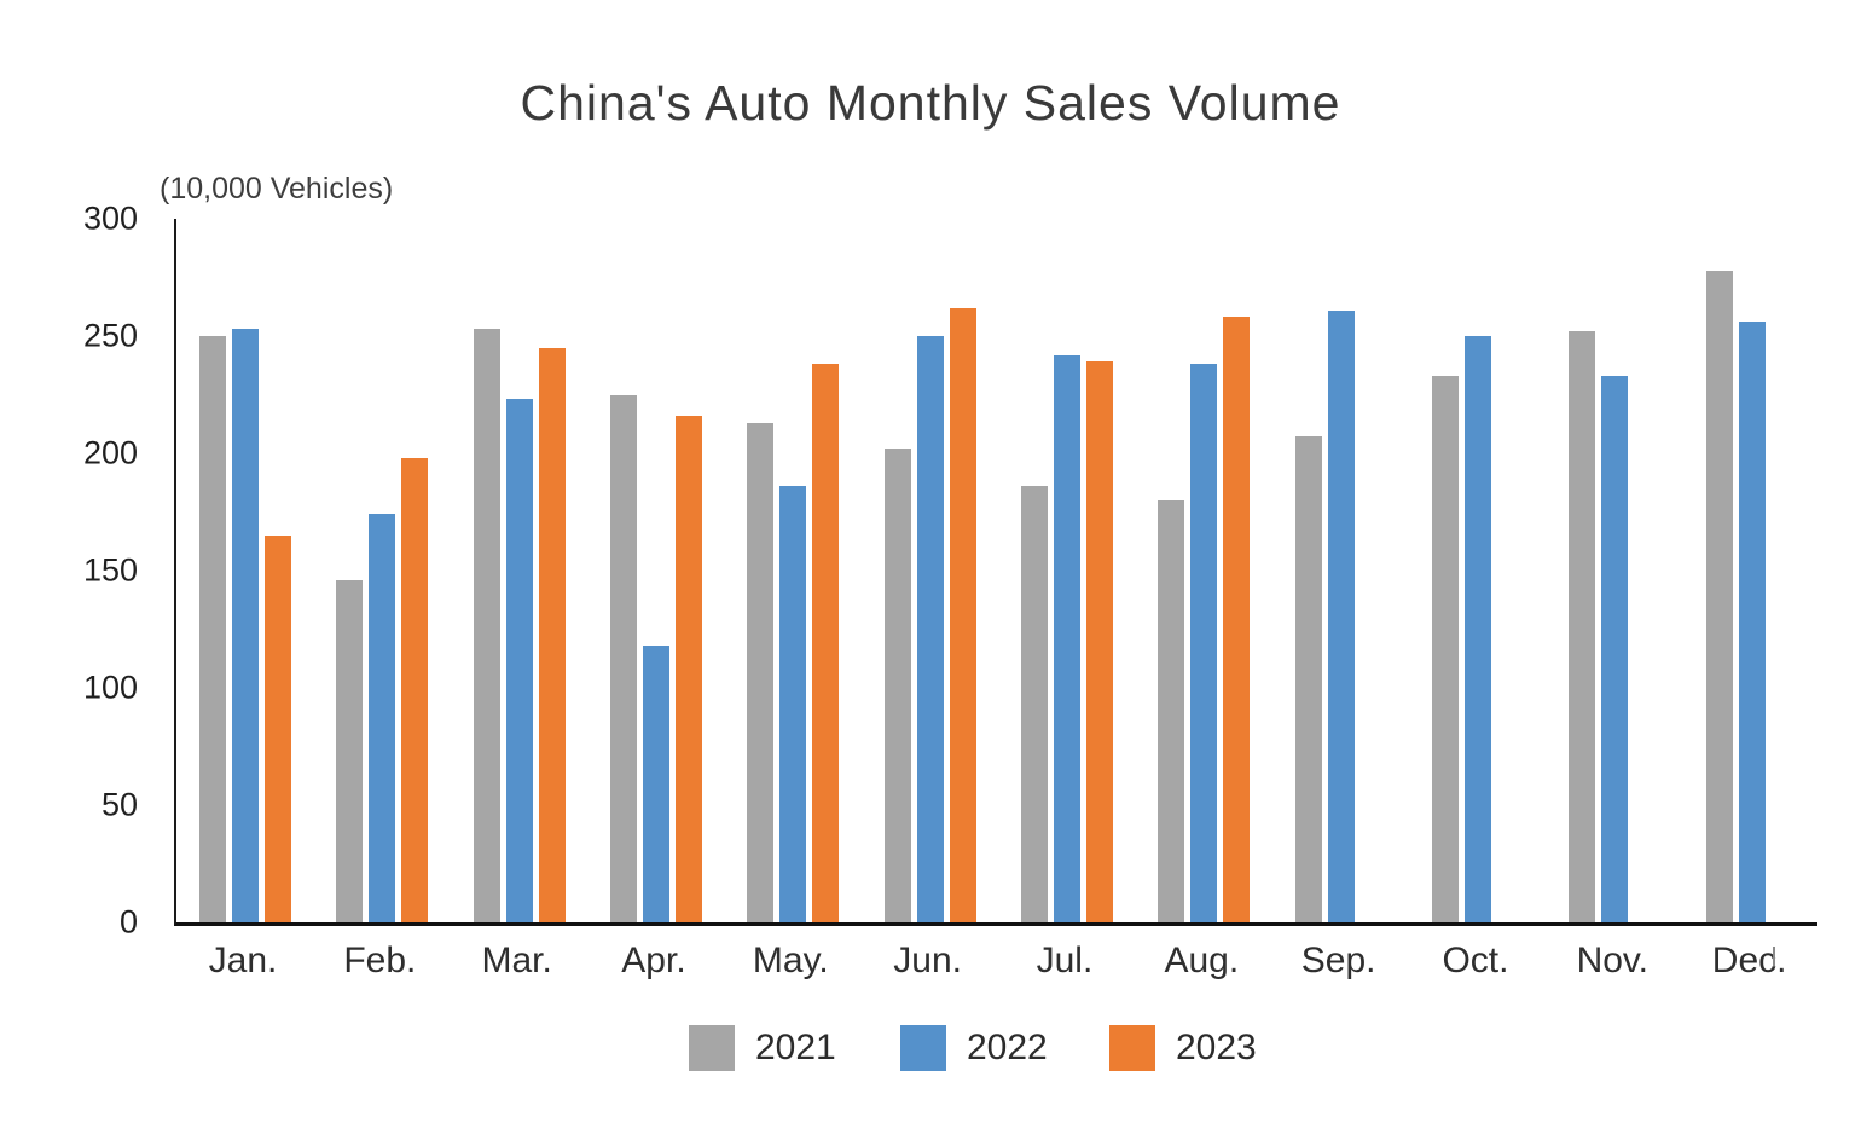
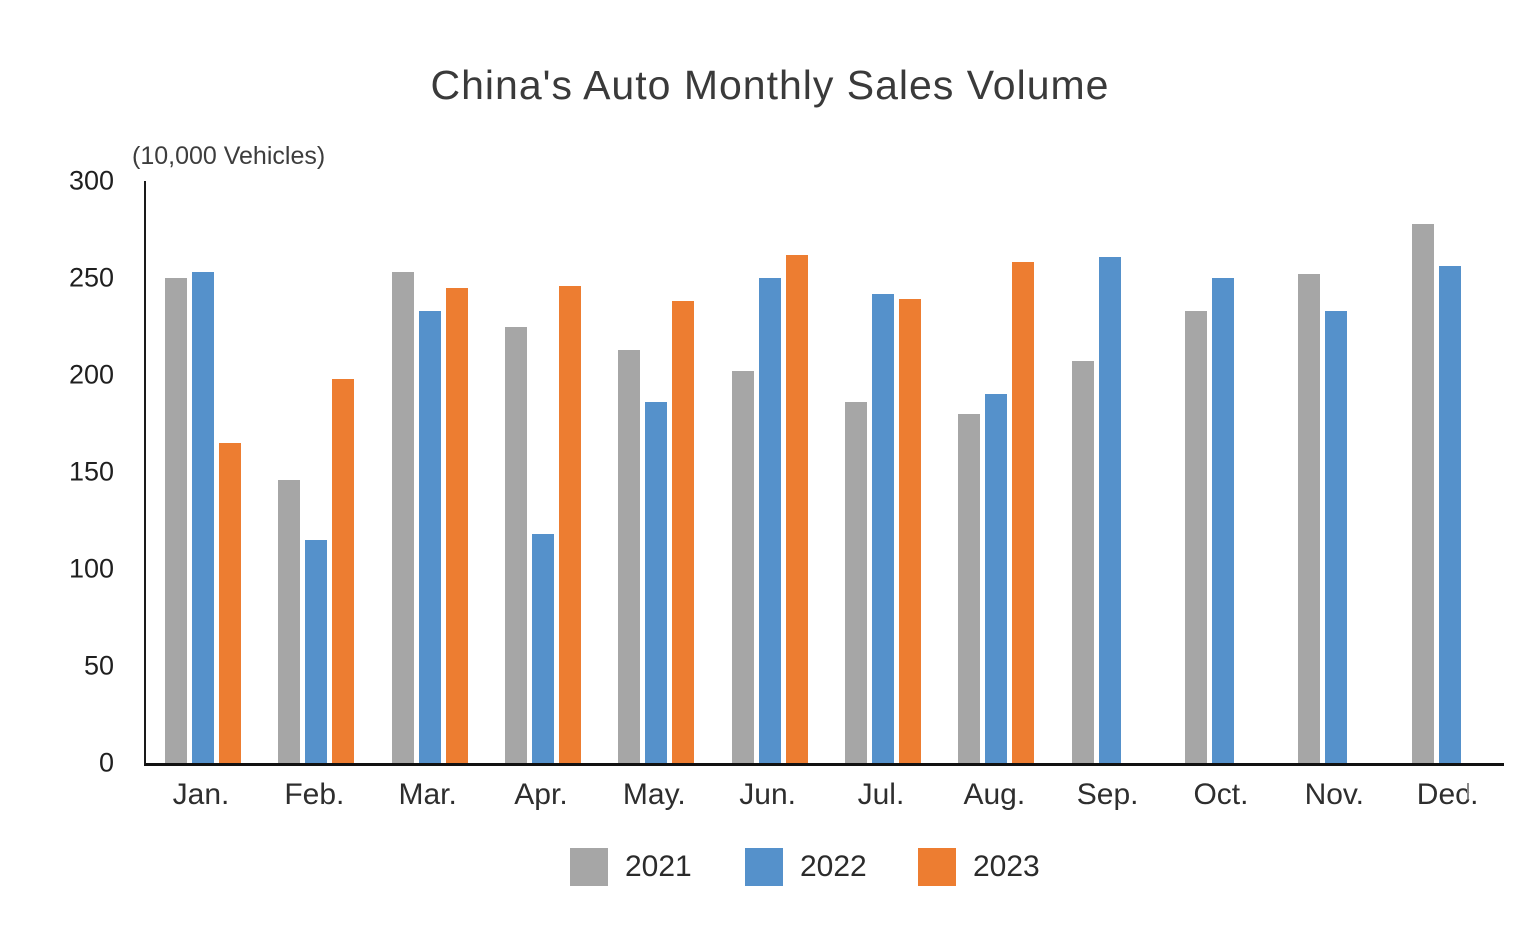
2022/Feb.: 174 -> 115
2022/Mar.: 223 -> 233
2023/Apr.: 216 -> 246
2022/Aug.: 238 -> 190
